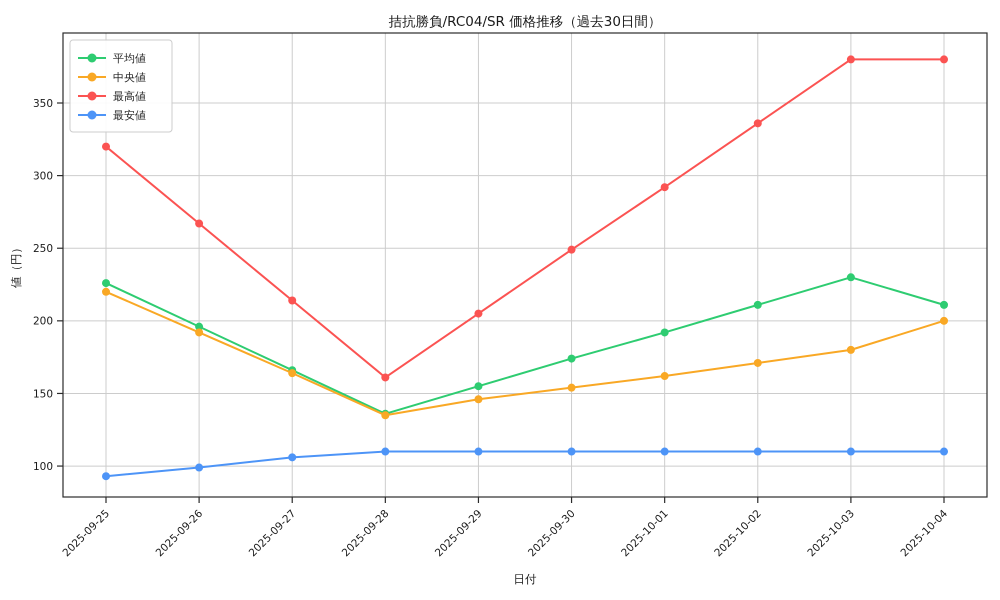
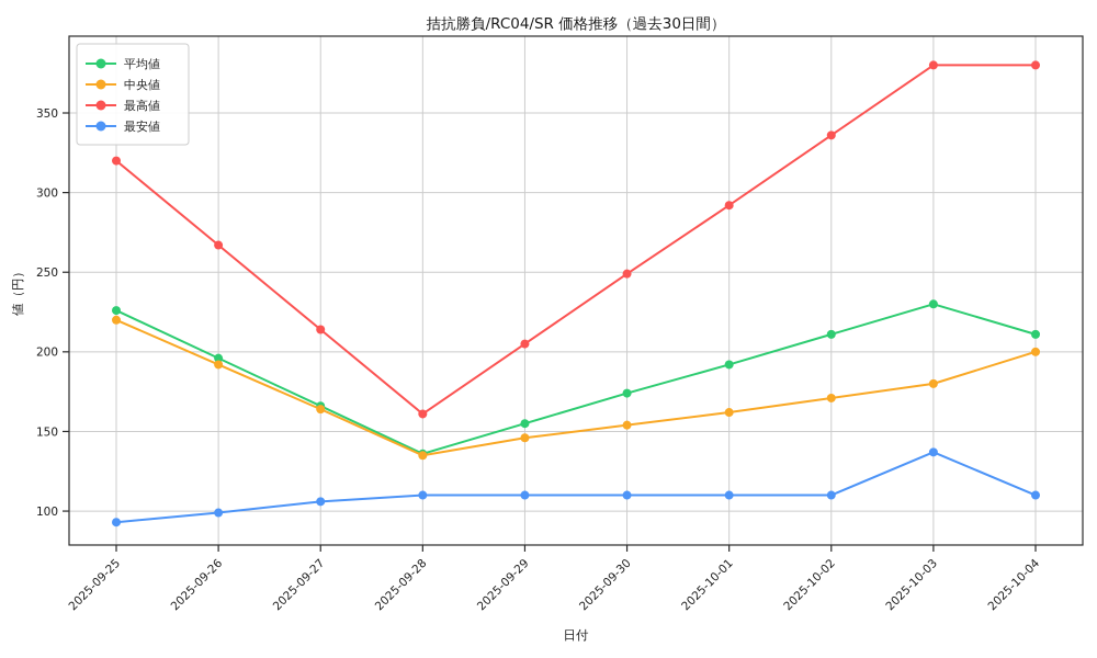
最安値/2025-10-03: 110 -> 137
